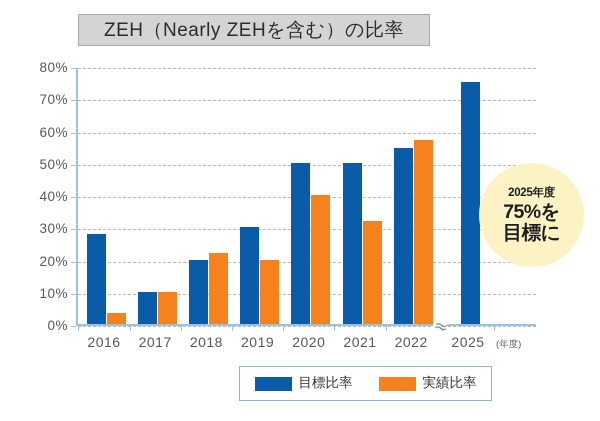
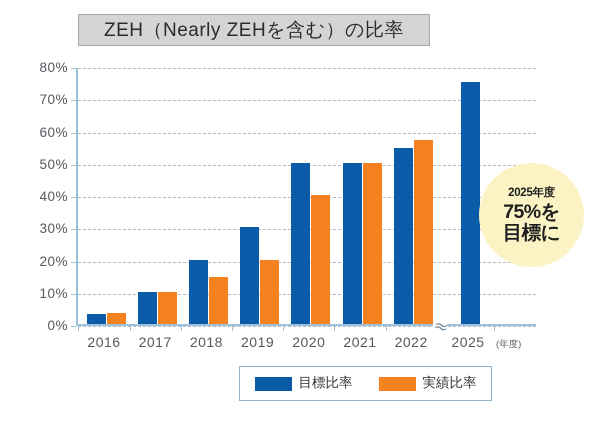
目標比率/2016: 28% -> 3%
実績比率/2018: 22% -> 14%
実績比率/2021: 32% -> 50%
